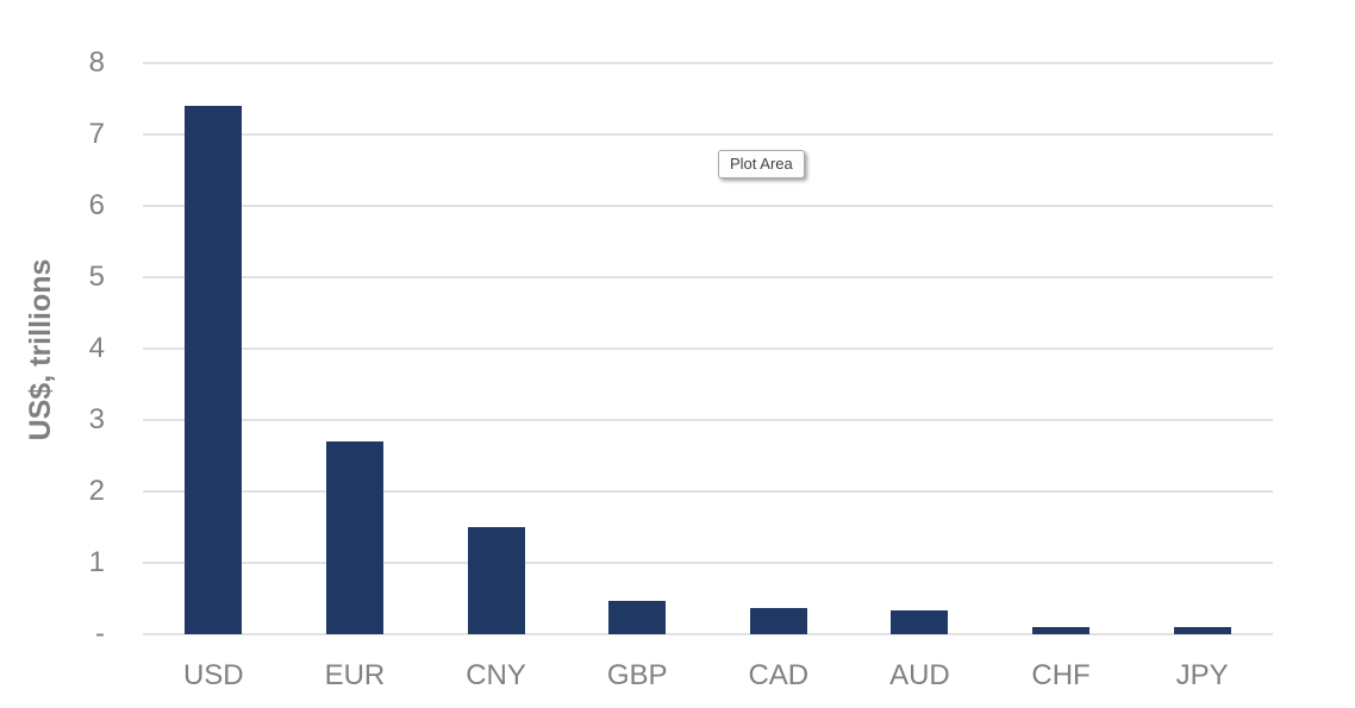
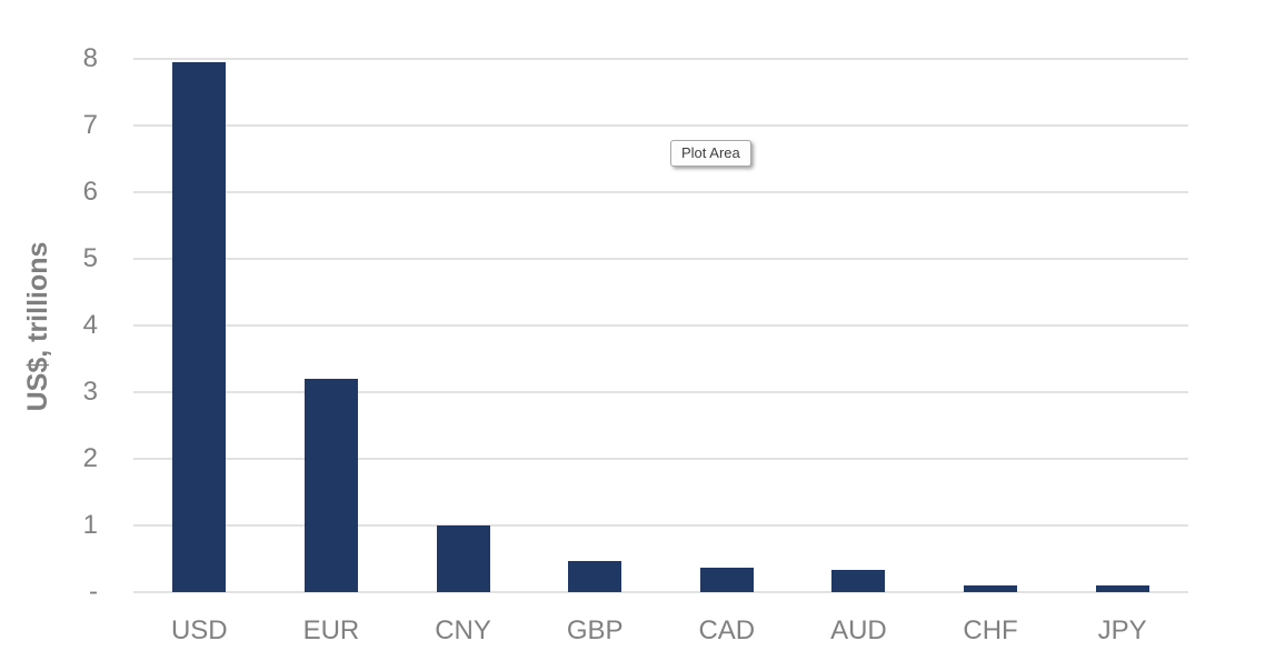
USD: 7.4 -> 8.0
EUR: 2.7 -> 3.2
CNY: 1.5 -> 1.0
